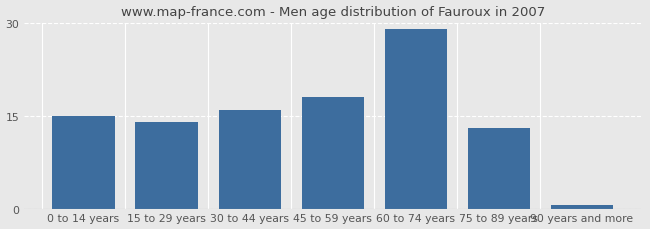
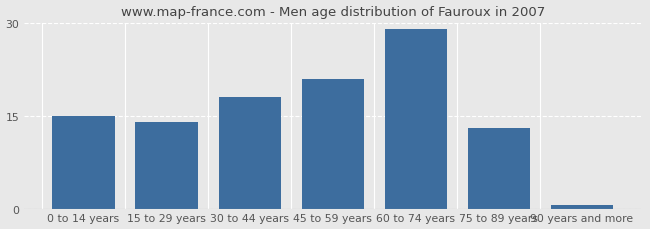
30 to 44 years: 16.0 -> 18.0
45 to 59 years: 18.0 -> 21.0
